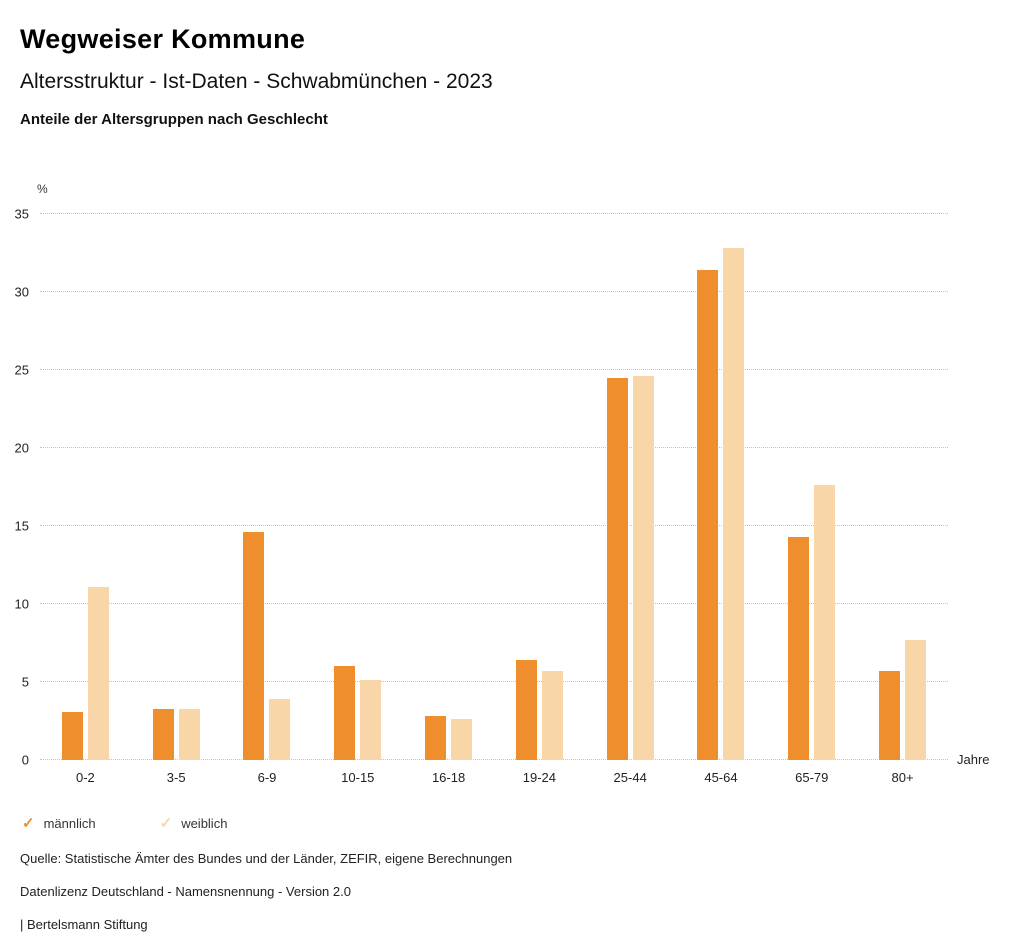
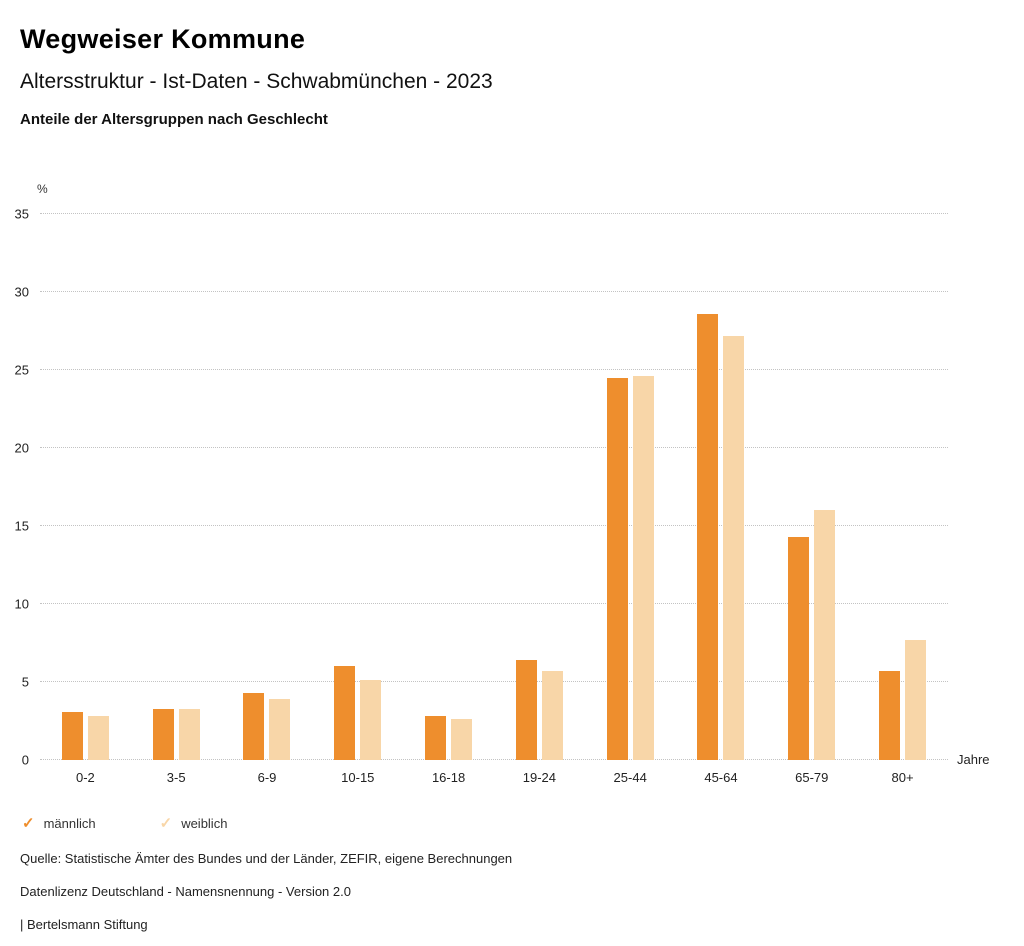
weiblich/0-2: 11.1 -> 2.8
männlich/6-9: 14.6 -> 4.3
männlich/45-64: 31.4 -> 28.6
weiblich/45-64: 32.8 -> 27.2
weiblich/65-79: 17.6 -> 16.0
